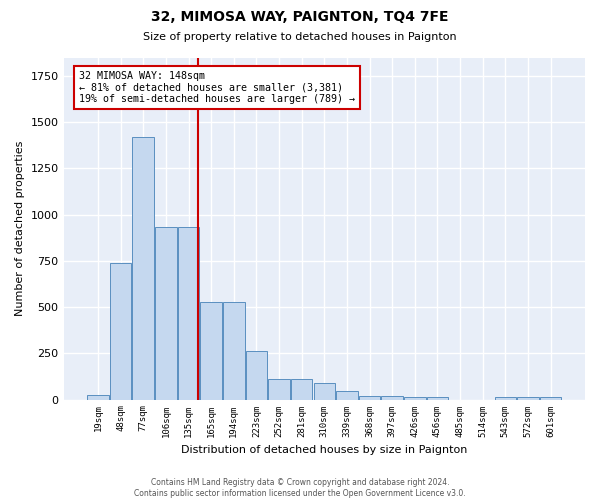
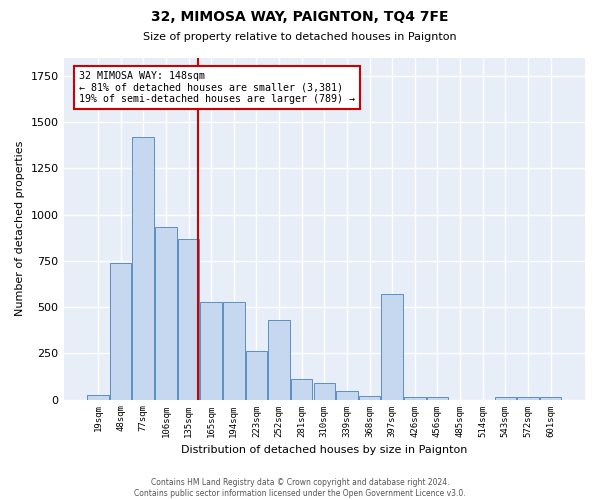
135sqm: 940 -> 870
252sqm: 110 -> 430
397sqm: 20 -> 570
